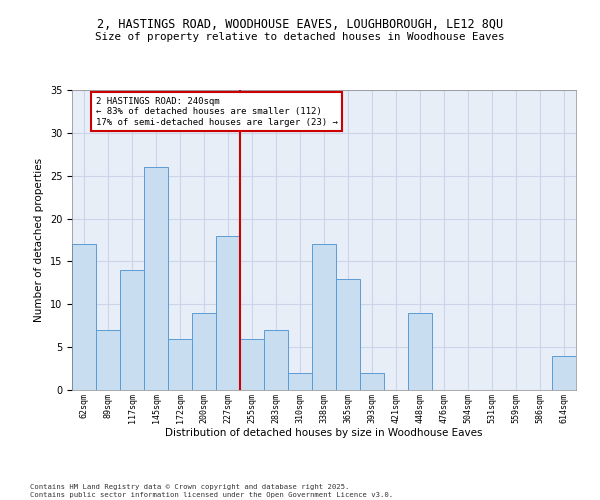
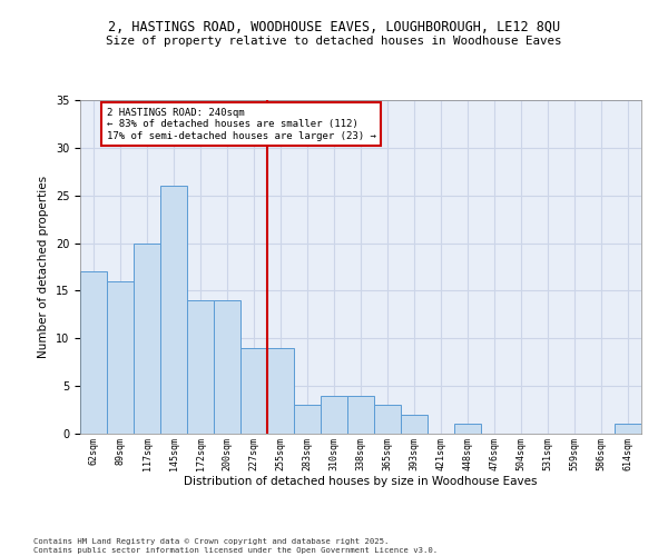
89sqm: 7 -> 16
117sqm: 14 -> 20
172sqm: 6 -> 14
200sqm: 9 -> 14
227sqm: 18 -> 9
255sqm: 6 -> 9
283sqm: 7 -> 3
310sqm: 2 -> 4
338sqm: 17 -> 4
365sqm: 13 -> 3
448sqm: 9 -> 1
614sqm: 4 -> 1
